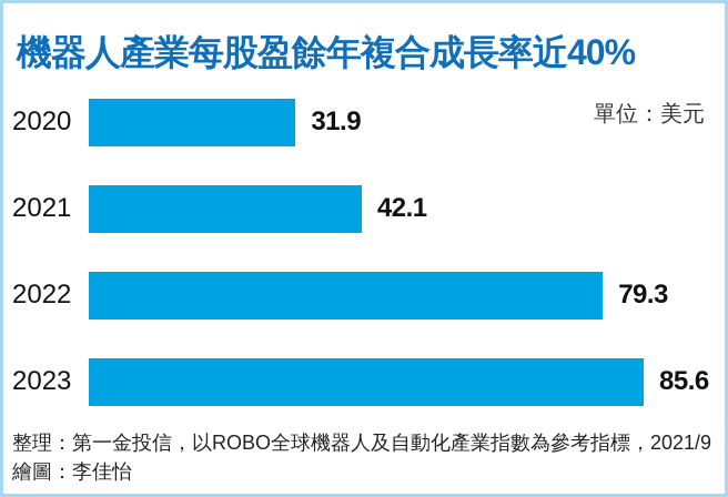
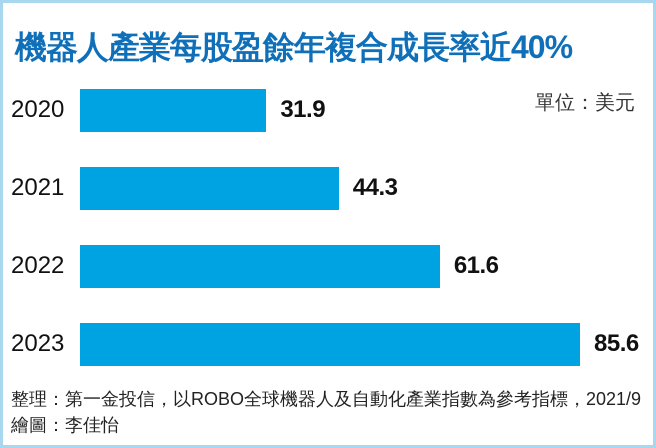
2021: 42.1 -> 44.3
2022: 79.3 -> 61.6
